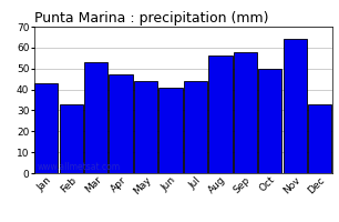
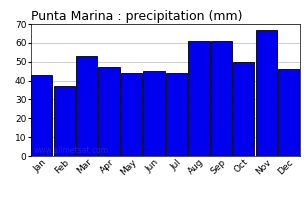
Feb: 33 -> 37
Jun: 41 -> 45
Aug: 56 -> 61
Sep: 58 -> 61
Nov: 64 -> 67
Dec: 33 -> 46
